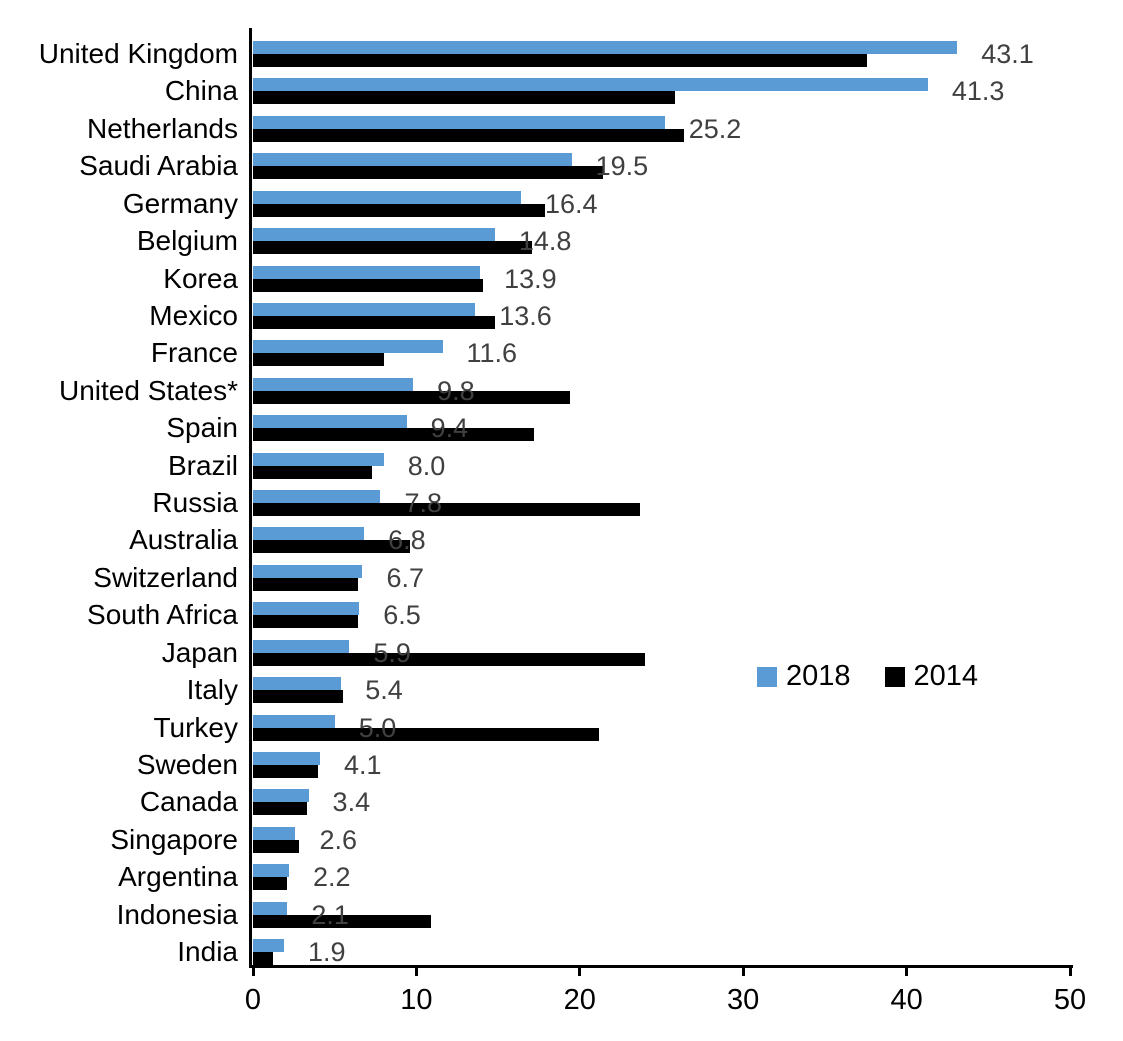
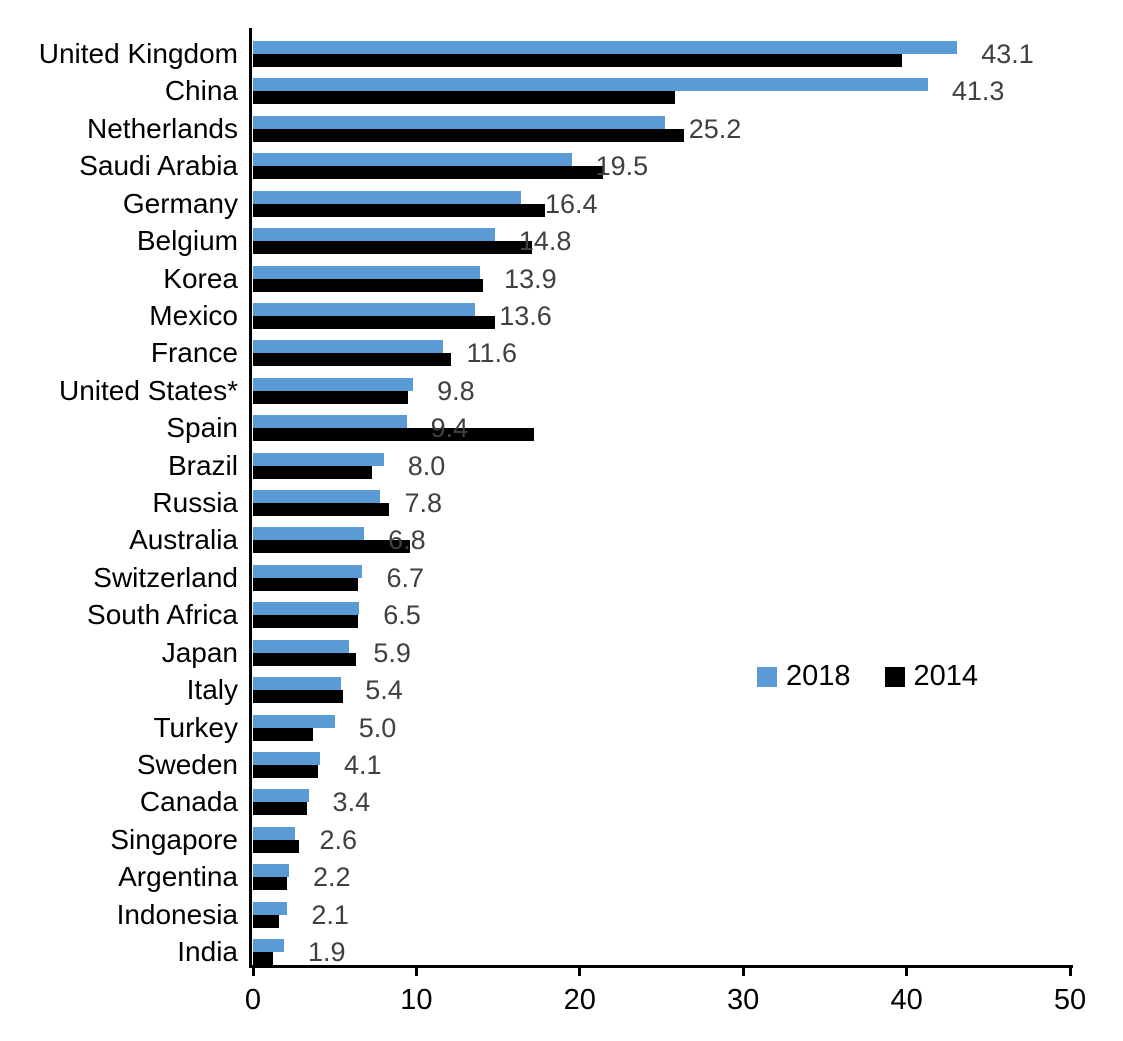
2014/United Kingdom: 37.6 -> 39.7
2014/France: 8.0 -> 12.1
2014/United States*: 19.4 -> 9.5
2014/Russia: 23.7 -> 8.3
2014/Japan: 24.0 -> 6.3
2014/Turkey: 21.2 -> 3.7
2014/Indonesia: 10.9 -> 1.6
